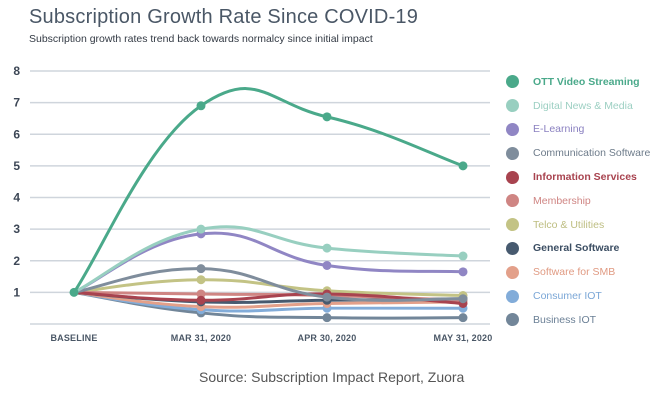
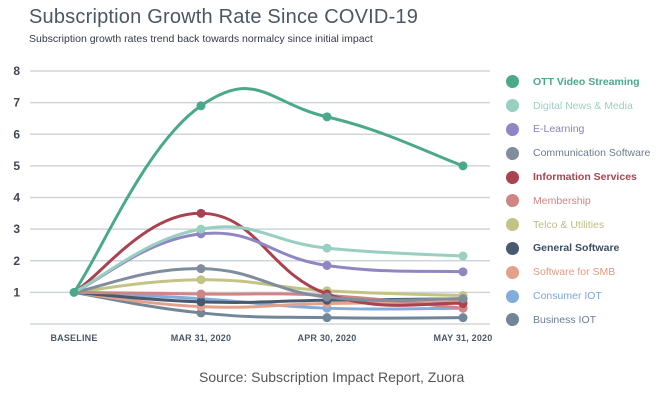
Information Services/MAR 31, 2020: 0.8 -> 3.5
Consumer IOT/MAR 31, 2020: 0.5 -> 0.8
Membership/MAY 31, 2020: 0.8 -> 0.5
